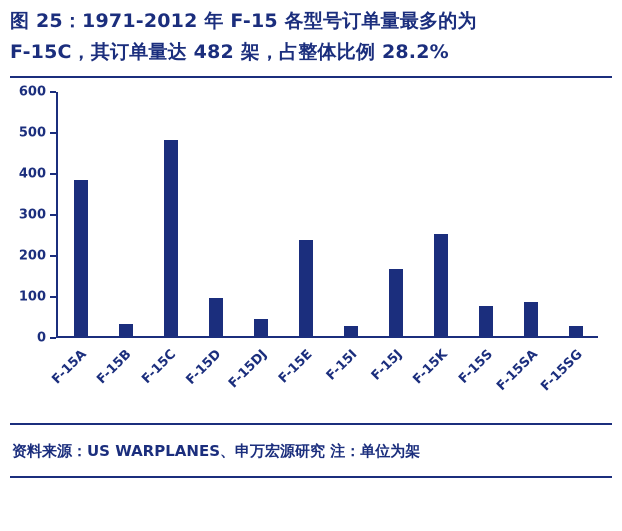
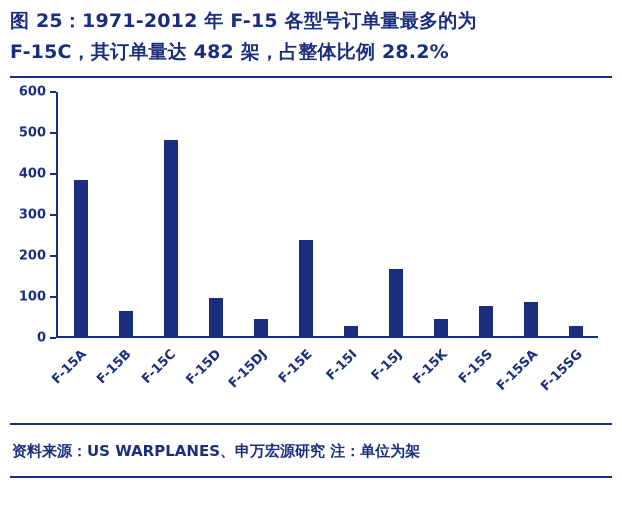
F-15B: 30 -> 60
F-15K: 250 -> 40
